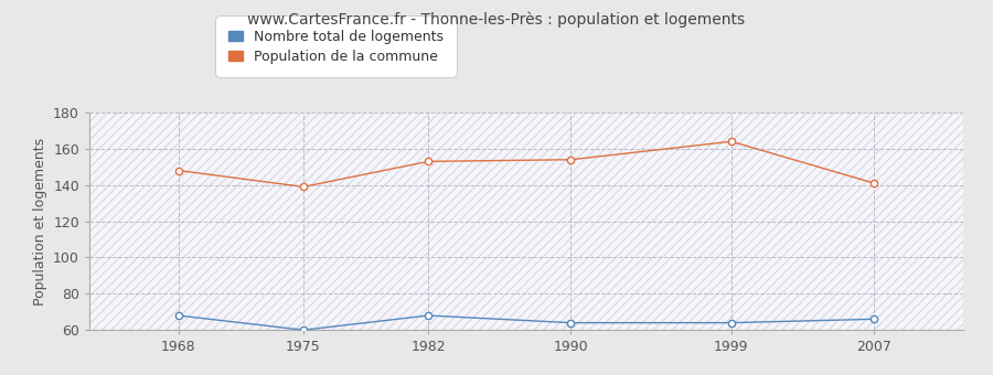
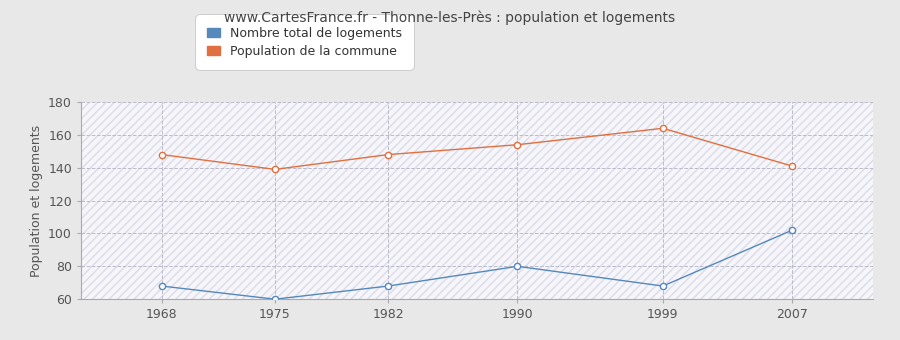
Population de la commune/1982: 153 -> 148
Nombre total de logements/1990: 64 -> 80
Nombre total de logements/1999: 64 -> 68
Nombre total de logements/2007: 66 -> 102
